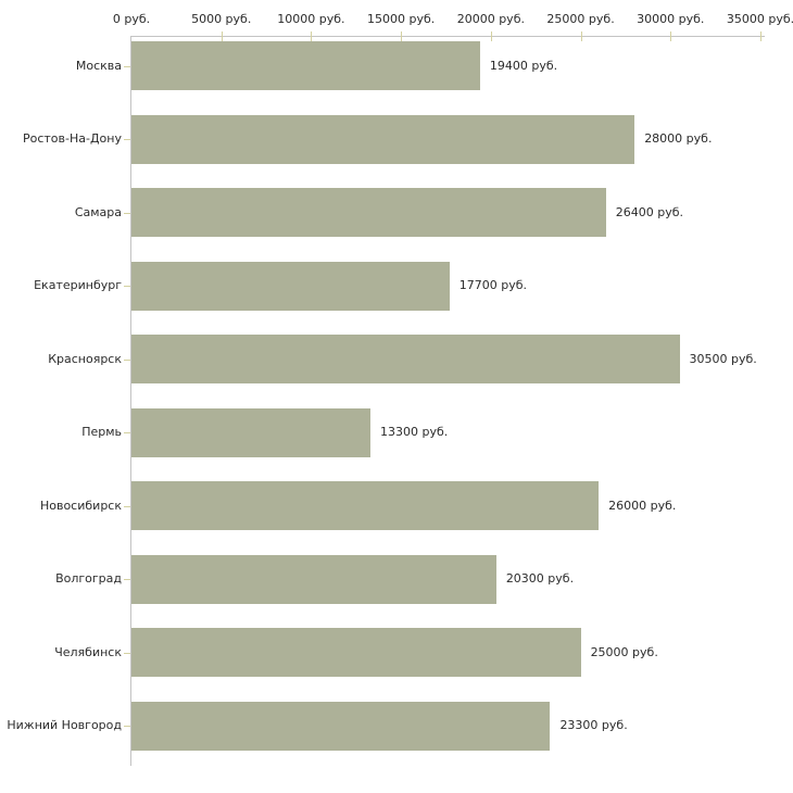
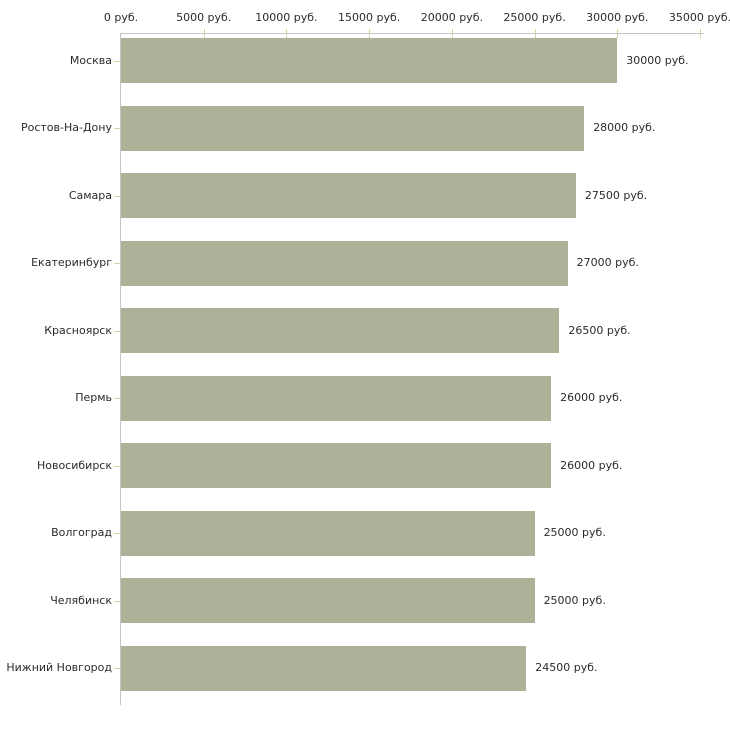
Москва: 19400 -> 30000
Самара: 26400 -> 27500
Екатеринбург: 17700 -> 27000
Красноярск: 30500 -> 26500
Пермь: 13300 -> 26000
Волгоград: 20300 -> 25000
Нижний Новгород: 23300 -> 24500
